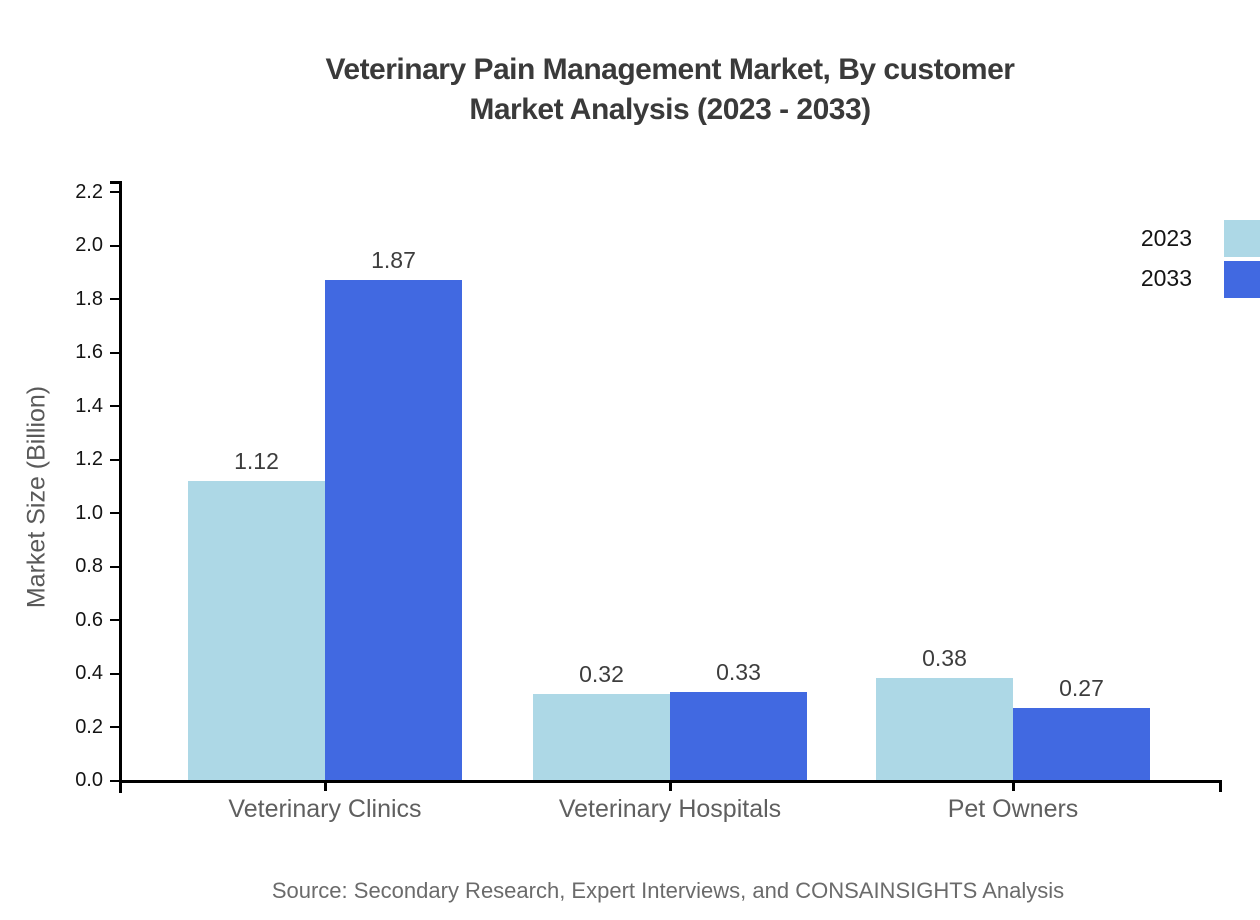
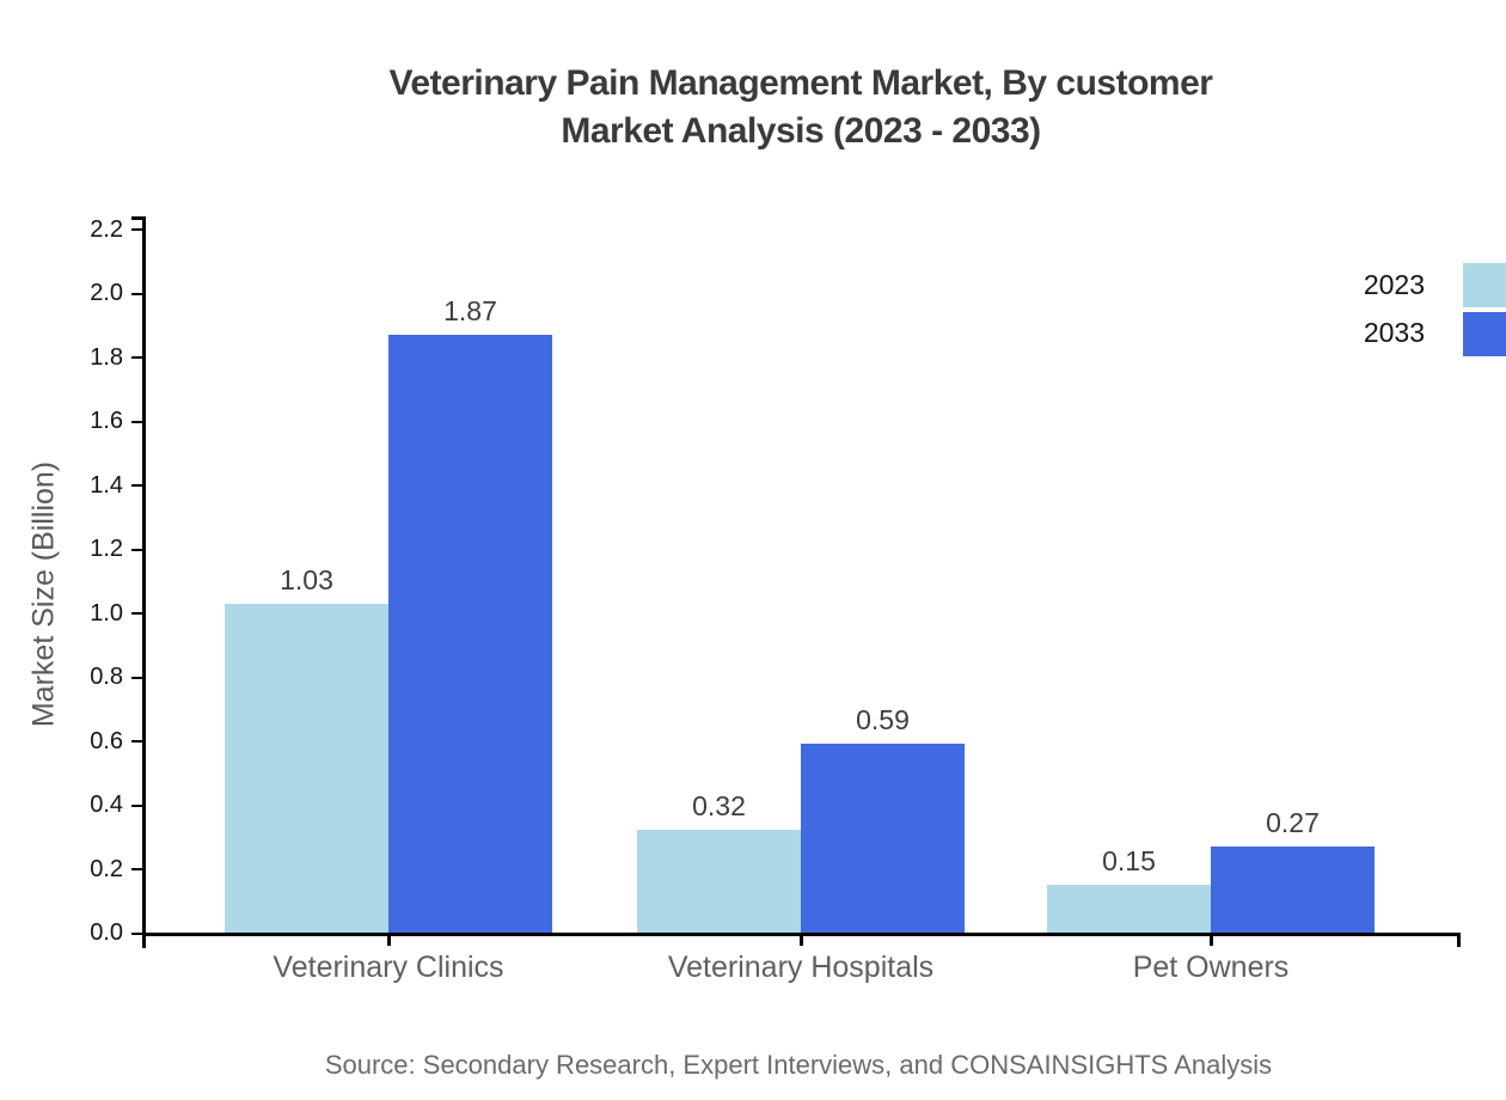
2023/Veterinary Clinics: 1.12 -> 1.03
2033/Veterinary Hospitals: 0.33 -> 0.59
2023/Pet Owners: 0.38 -> 0.15
